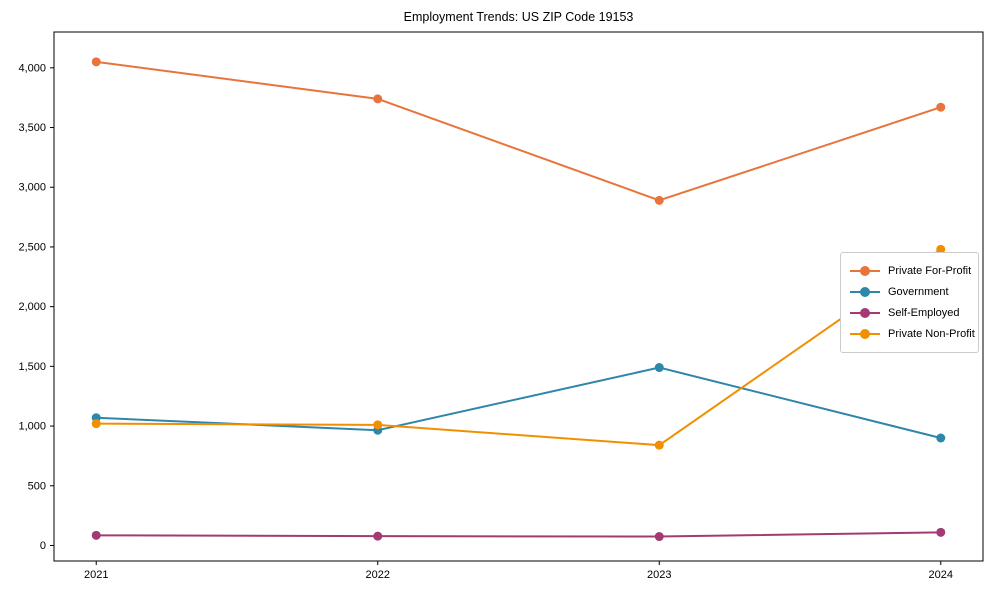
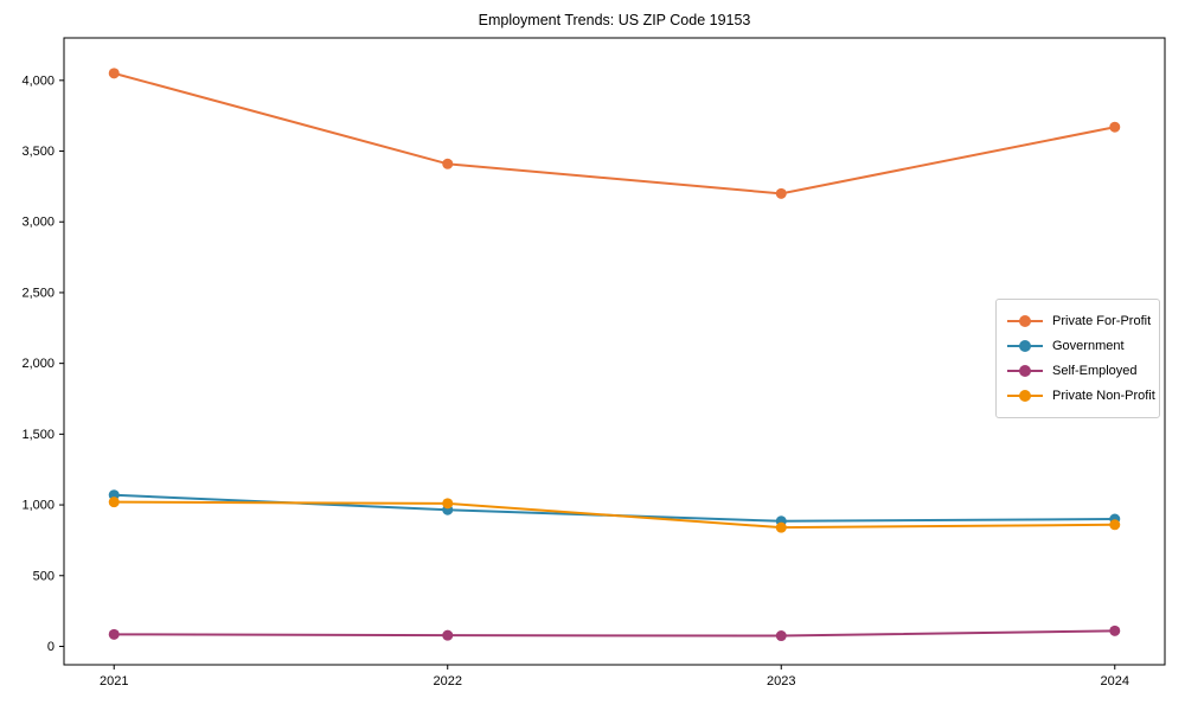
Private For-Profit/2022: 3740 -> 3410
Private For-Profit/2023: 2890 -> 3200
Government/2023: 1490 -> 880
Private Non-Profit/2024: 2480 -> 860
